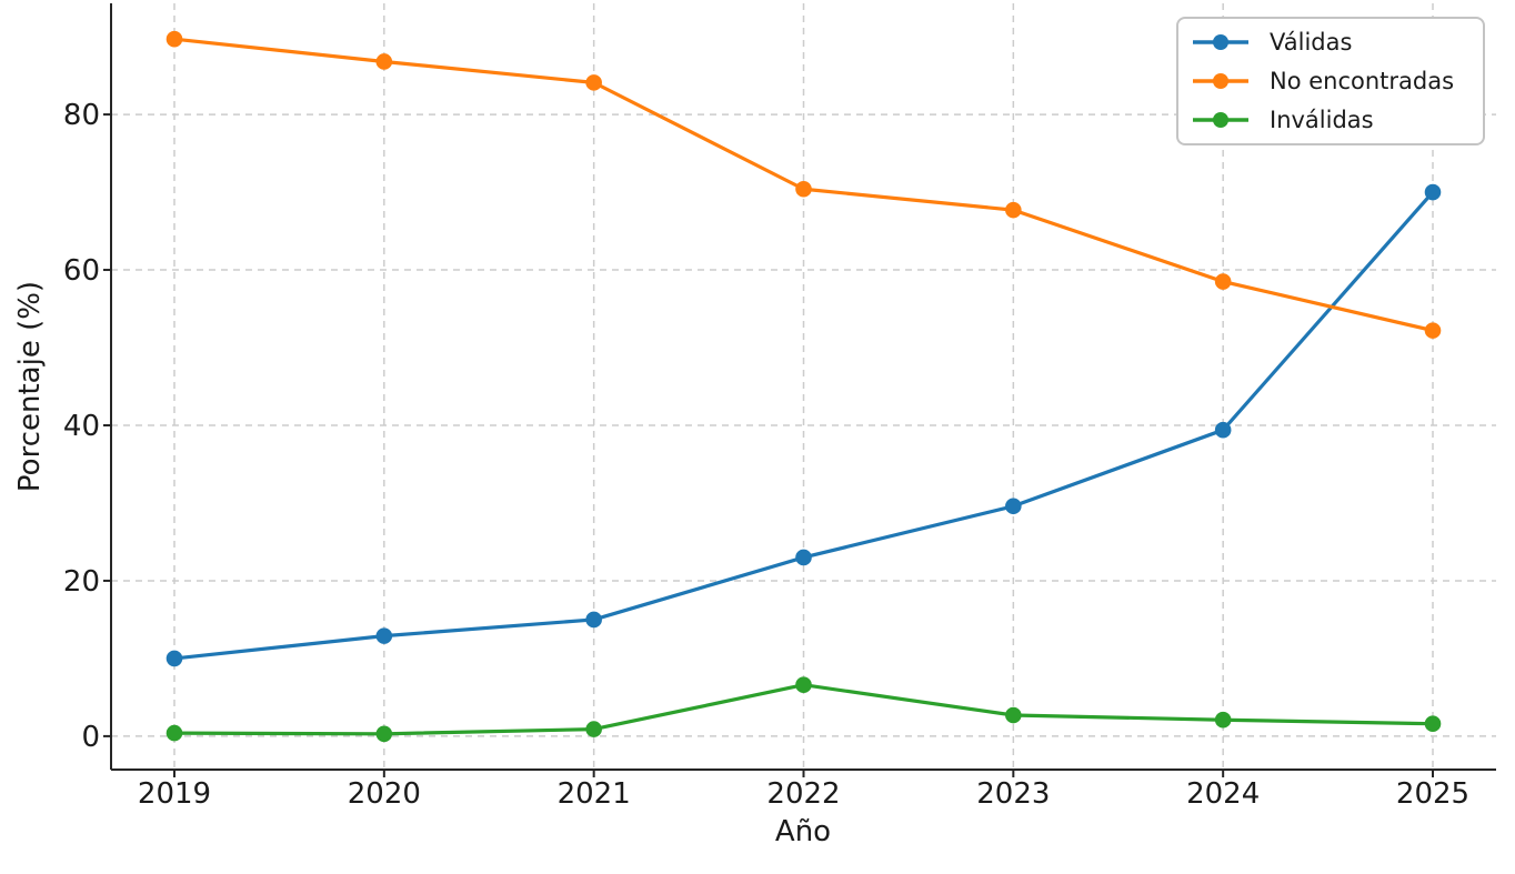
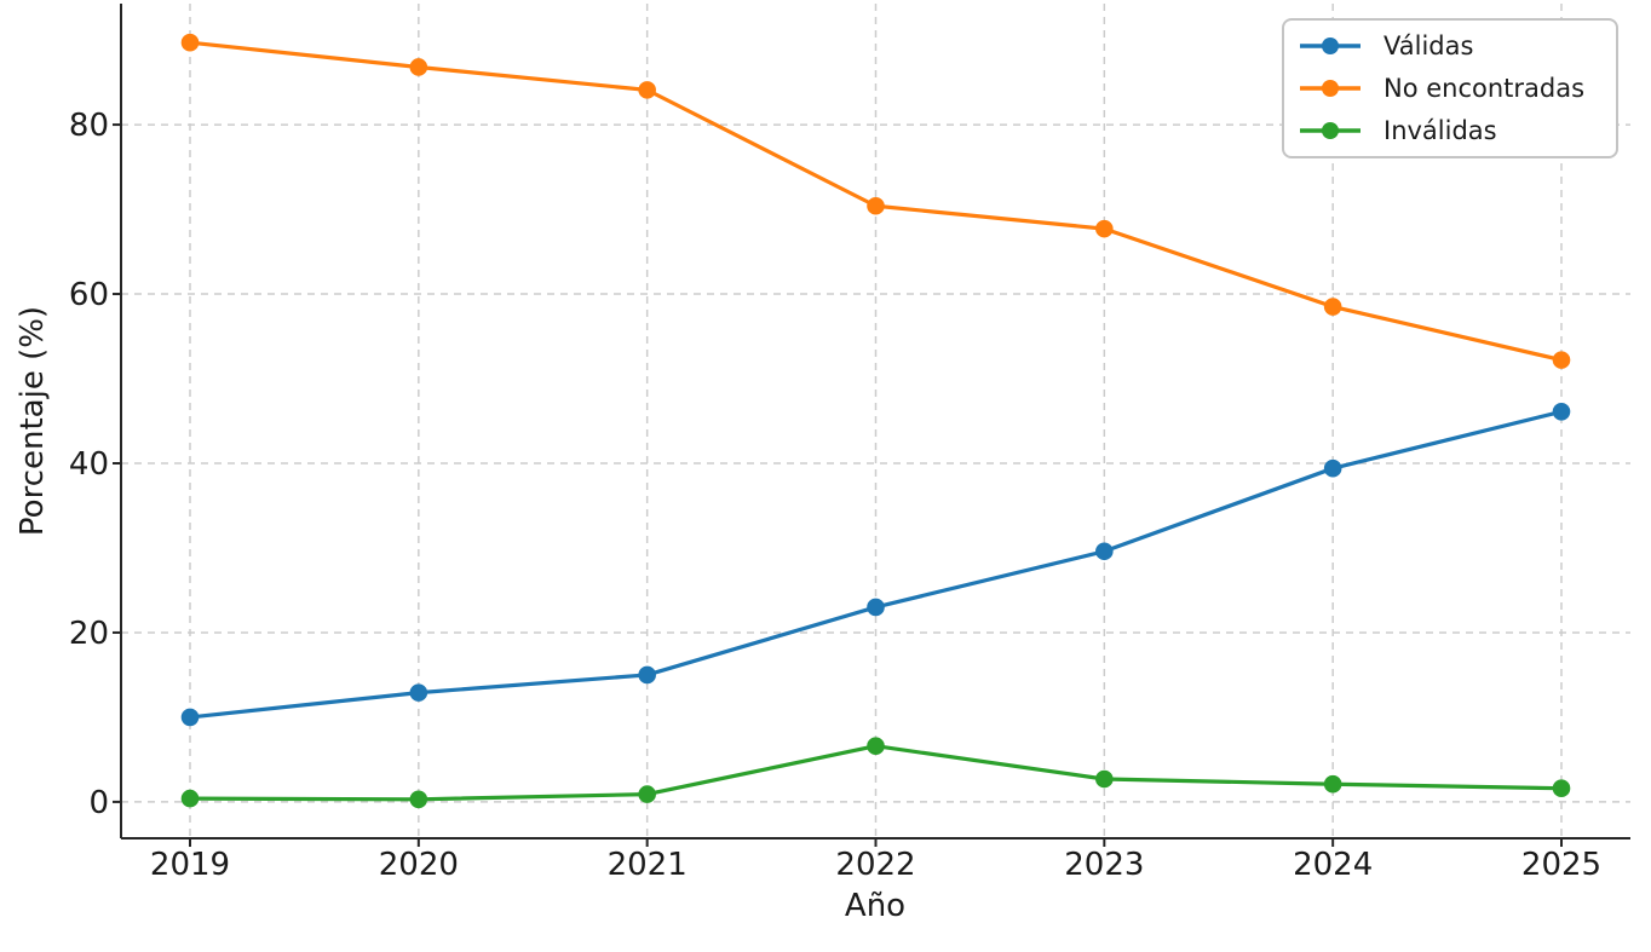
Válidas/2025: 70 -> 46
